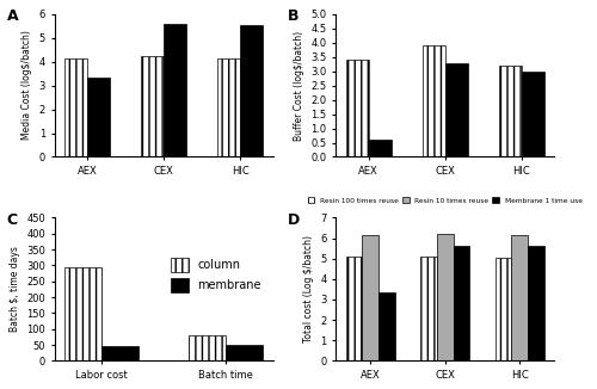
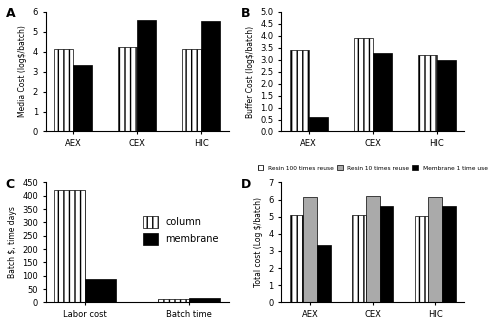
column/Labor cost: 295 -> 420
membrane/Labor cost: 45 -> 88
column/Batch time: 80 -> 13
membrane/Batch time: 50 -> 15
